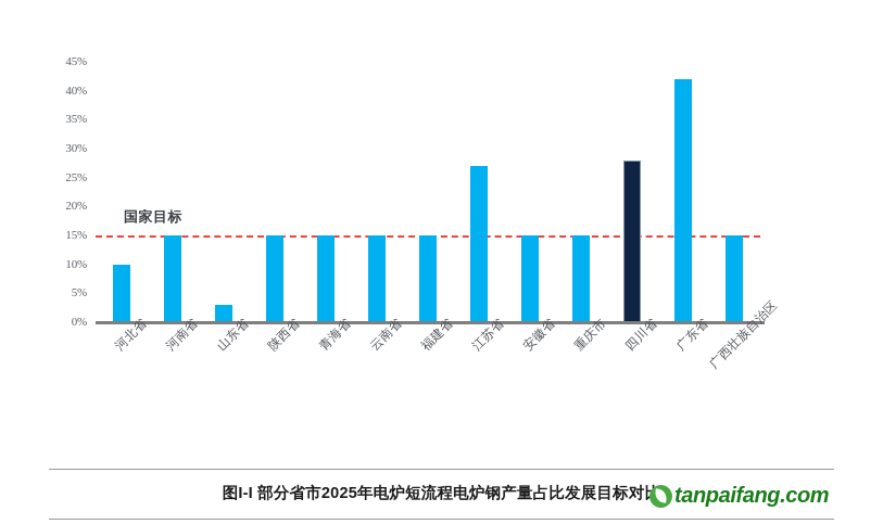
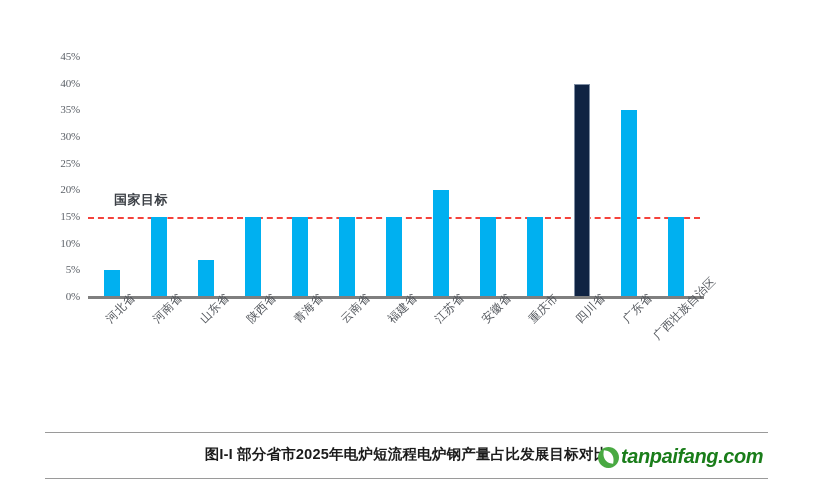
河北省: 10% -> 5%
山东省: 3% -> 7%
江苏省: 27% -> 20%
四川省: 28% -> 40%
广东省: 42% -> 35%
